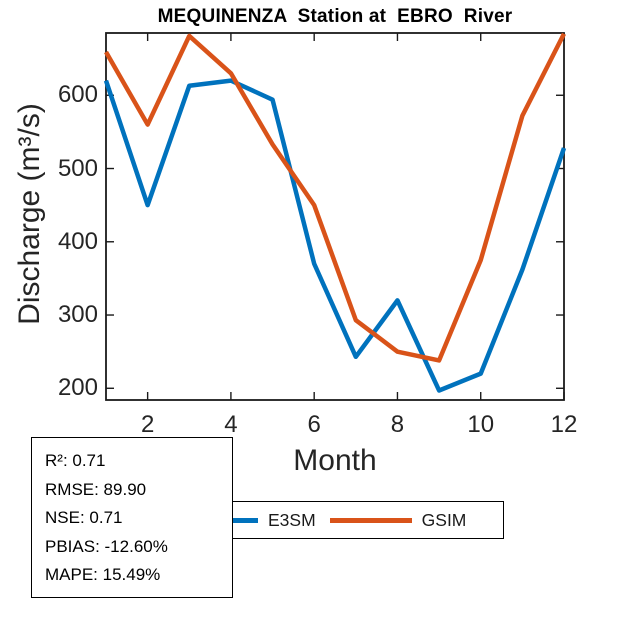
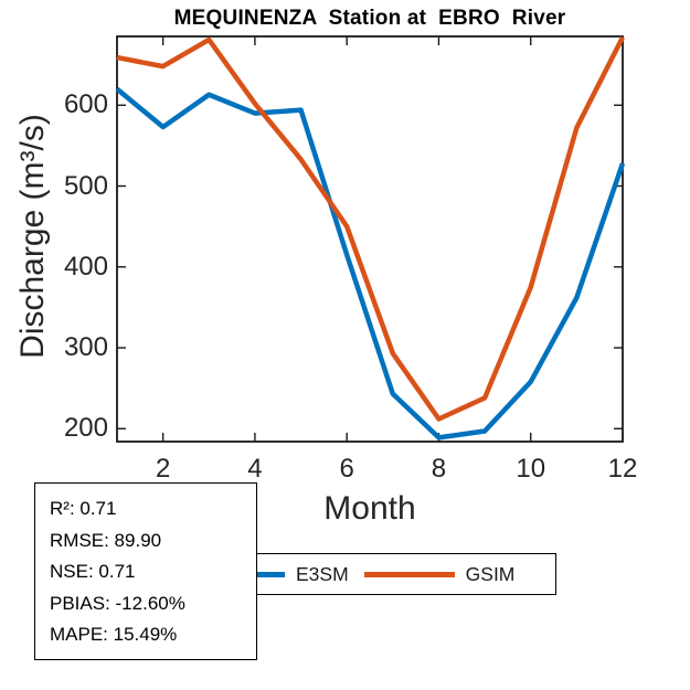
E3SM/2: 450 -> 570
GSIM/2: 560 -> 650
E3SM/4: 620 -> 590
GSIM/4: 630 -> 600
E3SM/6: 370 -> 420
E3SM/8: 320 -> 190
GSIM/8: 250 -> 210
E3SM/10: 220 -> 260
